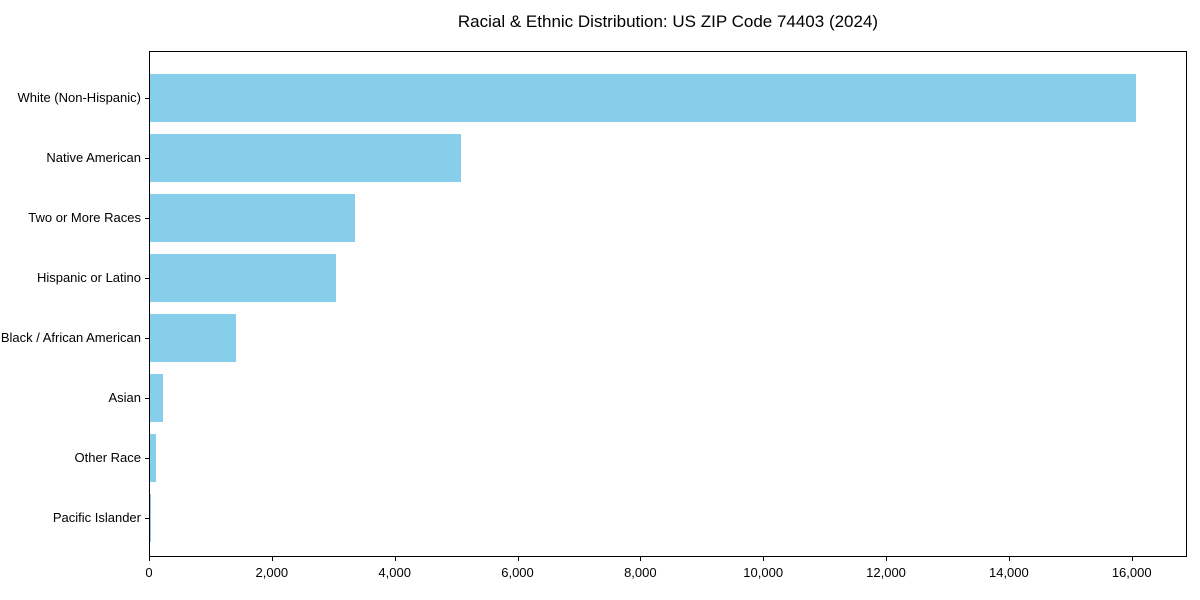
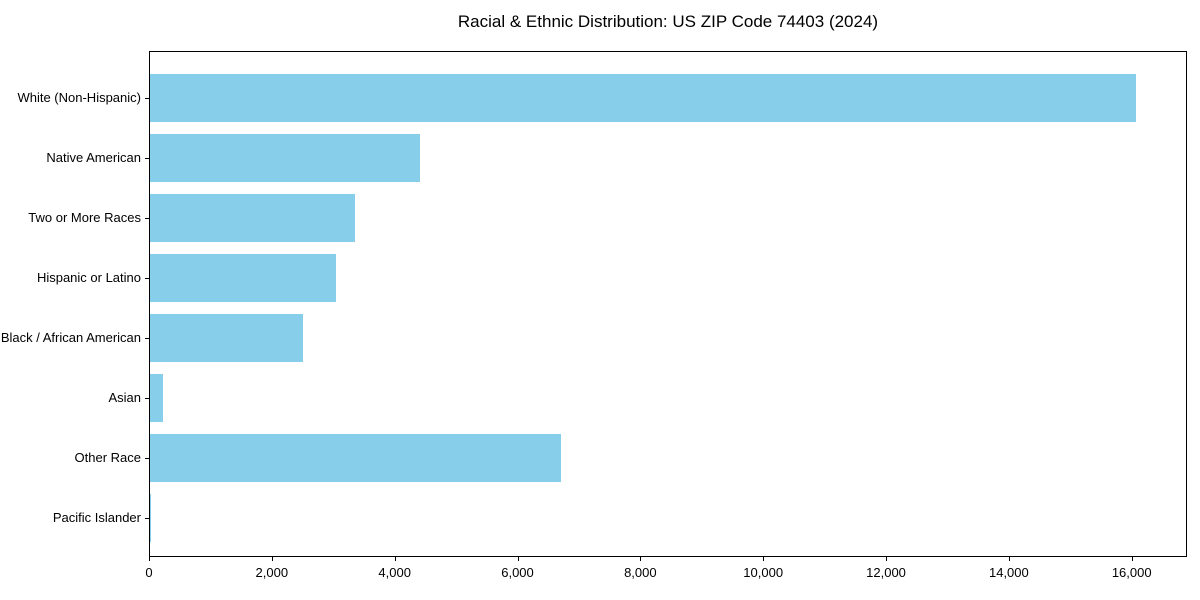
Native American: 5100 -> 4400
Black / African American: 1400 -> 2500
Other Race: 100 -> 6700
